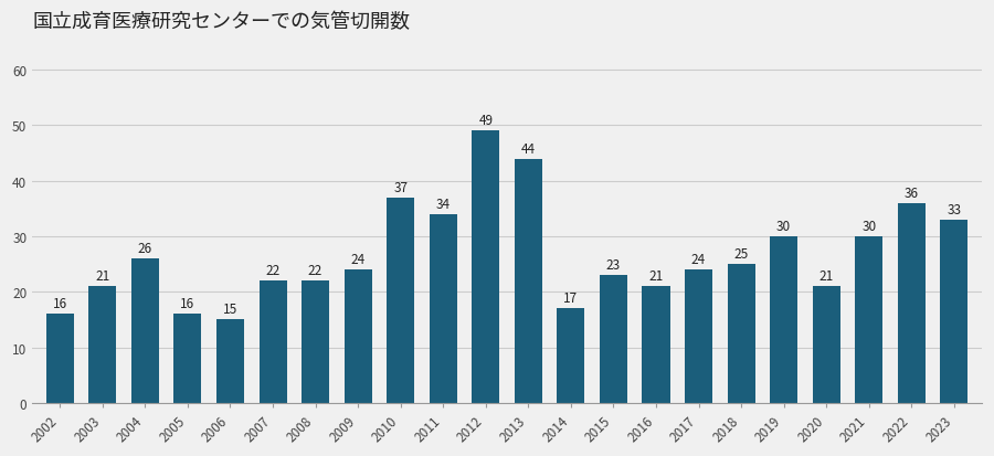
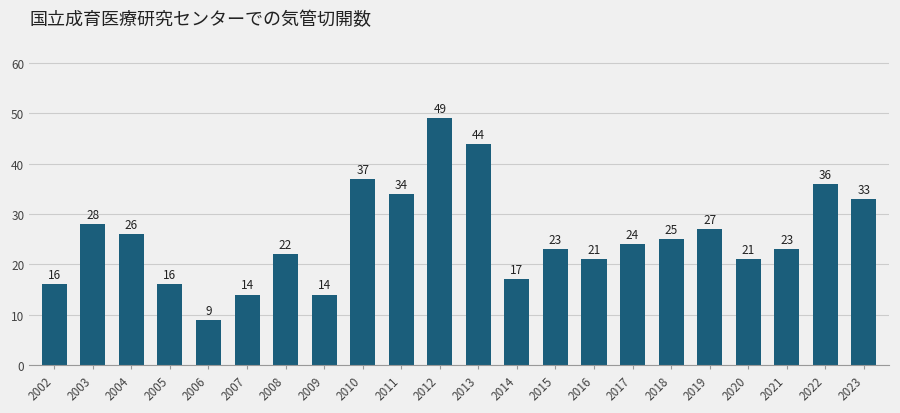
2003: 21 -> 28
2006: 15 -> 9
2007: 22 -> 14
2009: 24 -> 14
2019: 30 -> 27
2021: 30 -> 23
